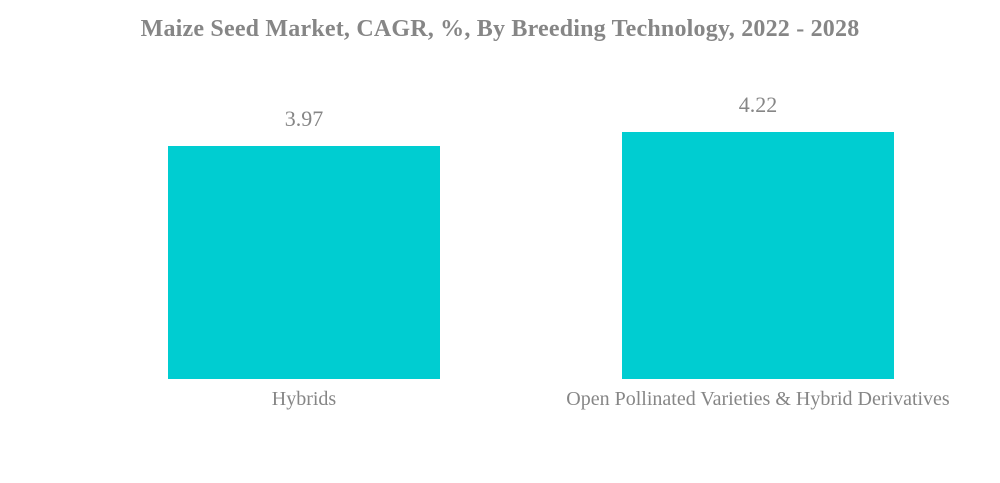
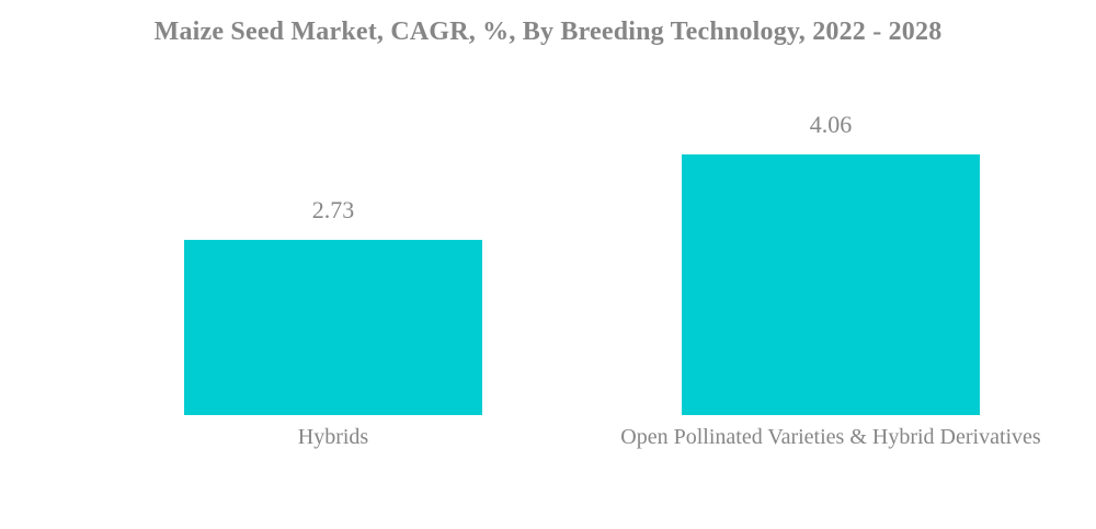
Hybrids: 3.97 -> 2.73
Open Pollinated Varieties & Hybrid Derivatives: 4.22 -> 4.06
